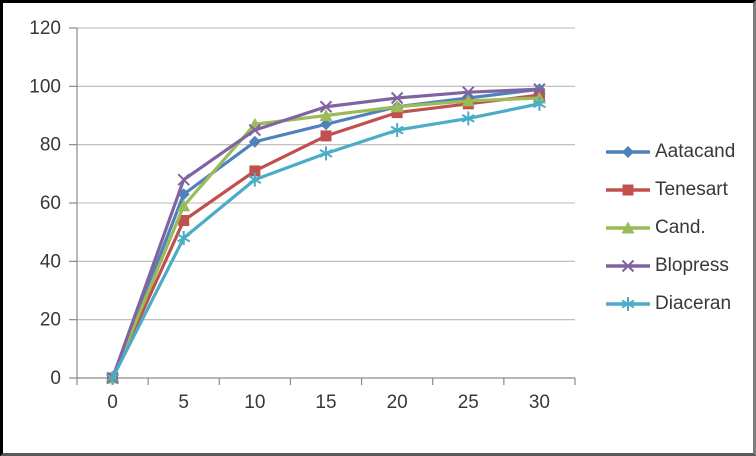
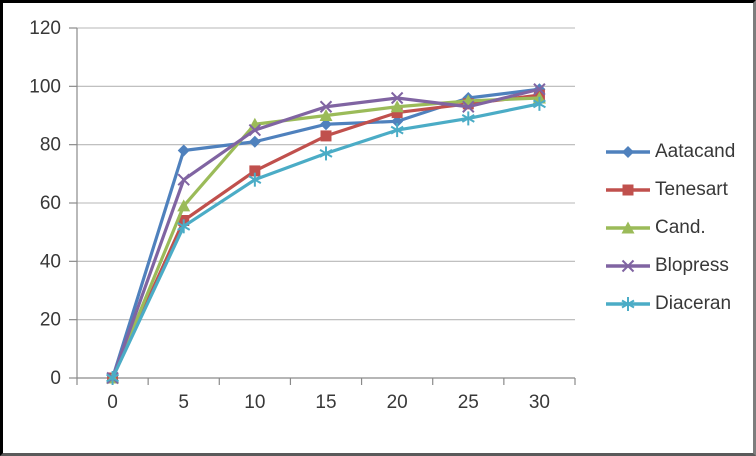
Aatacand/5: 63 -> 78
Diaceran/5: 48 -> 52
Aatacand/20: 93 -> 88
Blopress/25: 98 -> 93
